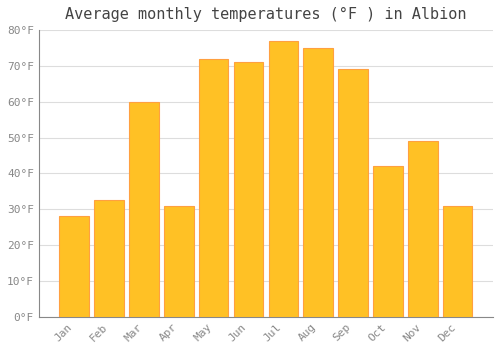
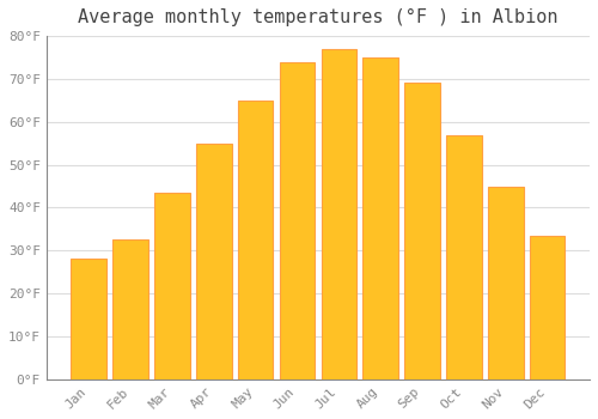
Mar: 60.0°F -> 43.5°F
Apr: 31.0°F -> 55.0°F
May: 72.0°F -> 65.0°F
Jun: 71.0°F -> 74.0°F
Oct: 42.0°F -> 57.0°F
Nov: 49.0°F -> 45.0°F
Dec: 31.0°F -> 33.5°F
